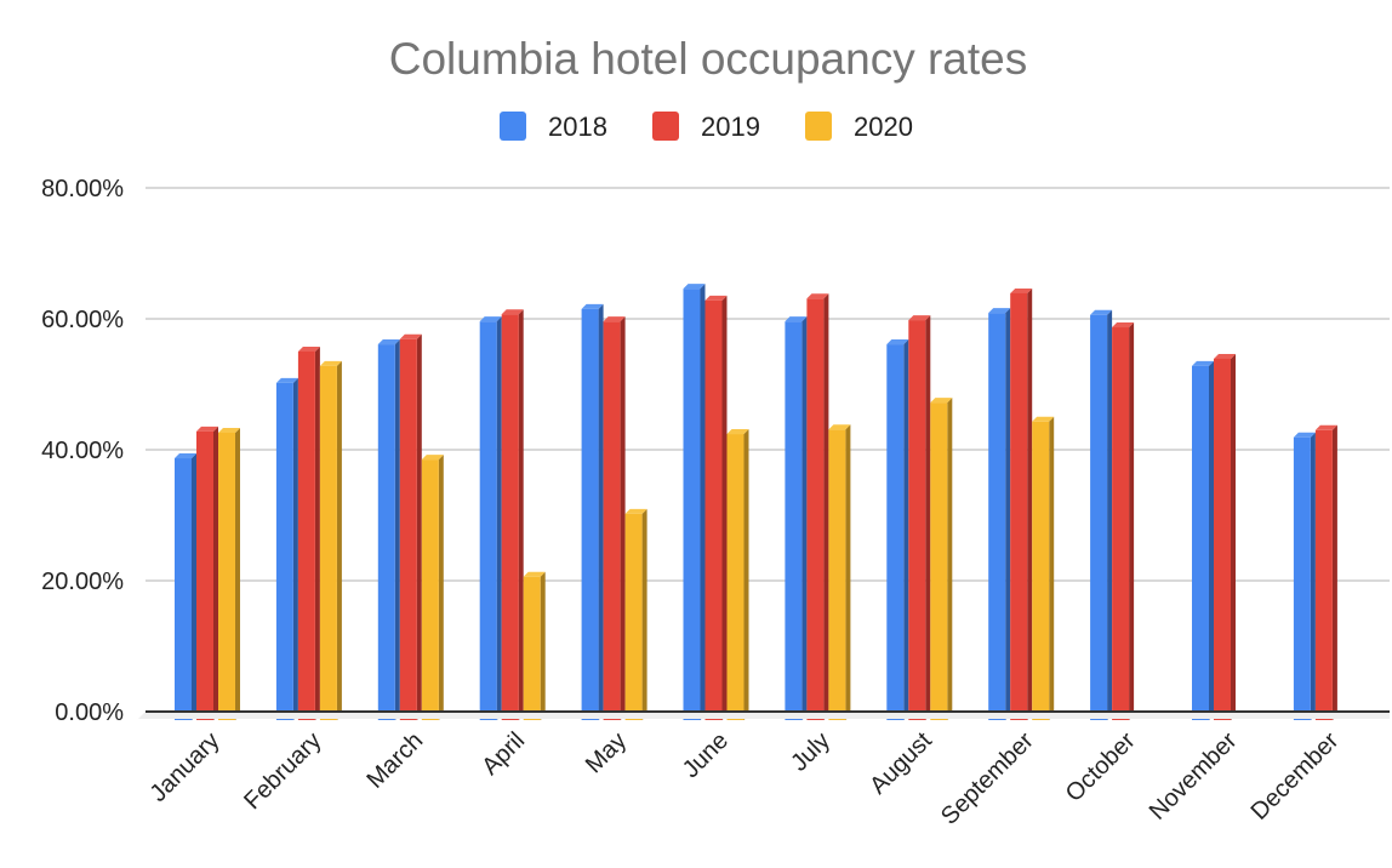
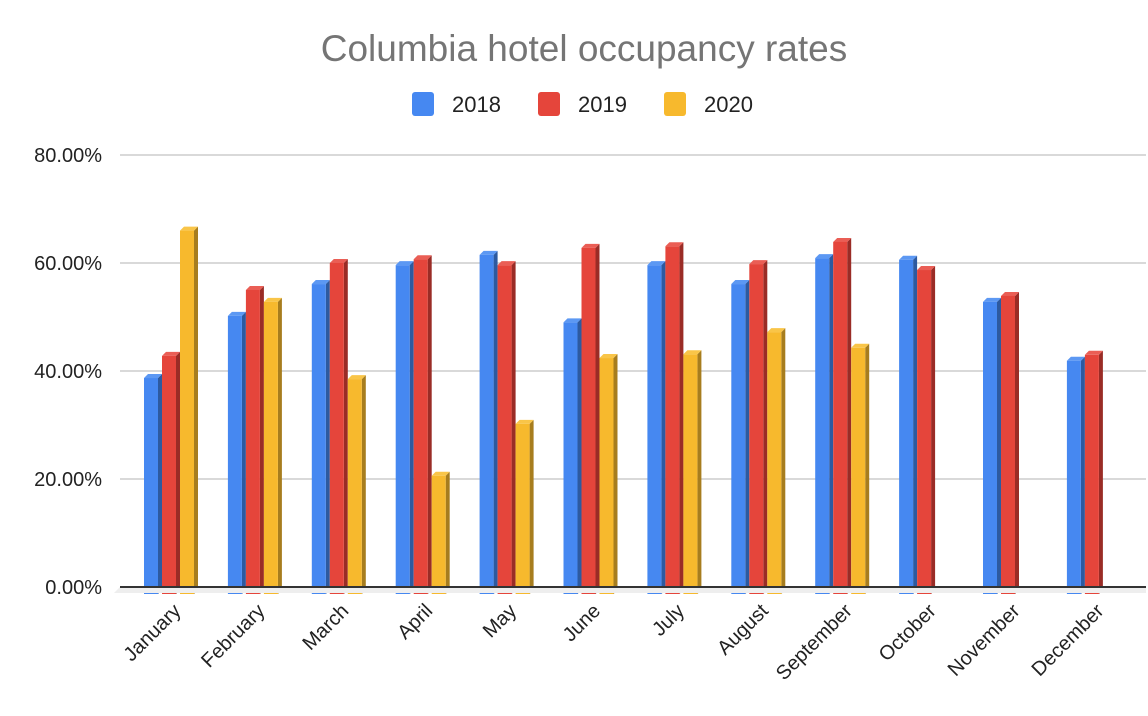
2020/January: 43% -> 66%
2019/March: 57% -> 60%
2018/June: 65% -> 49%
